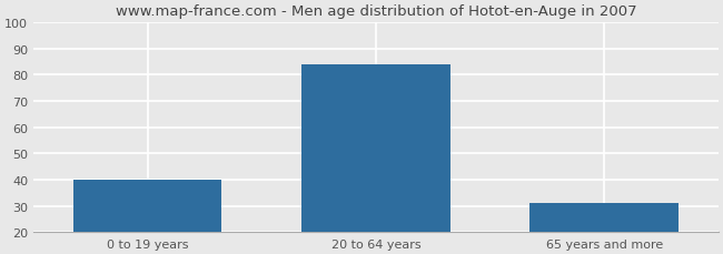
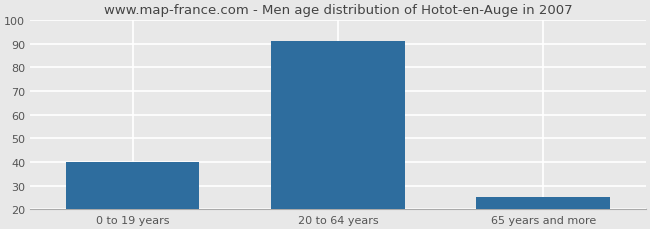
20 to 64 years: 84 -> 91
65 years and more: 31 -> 25
